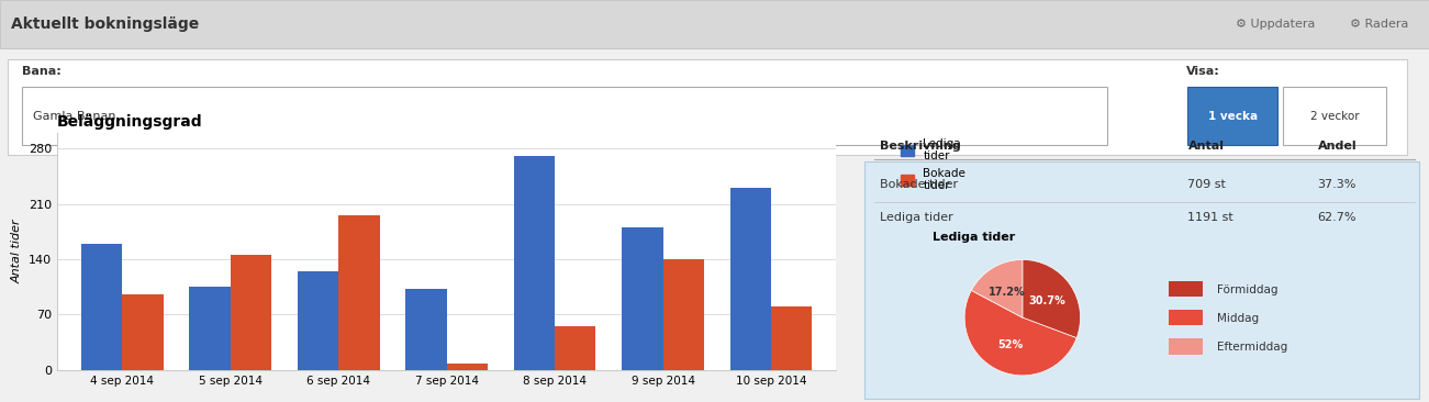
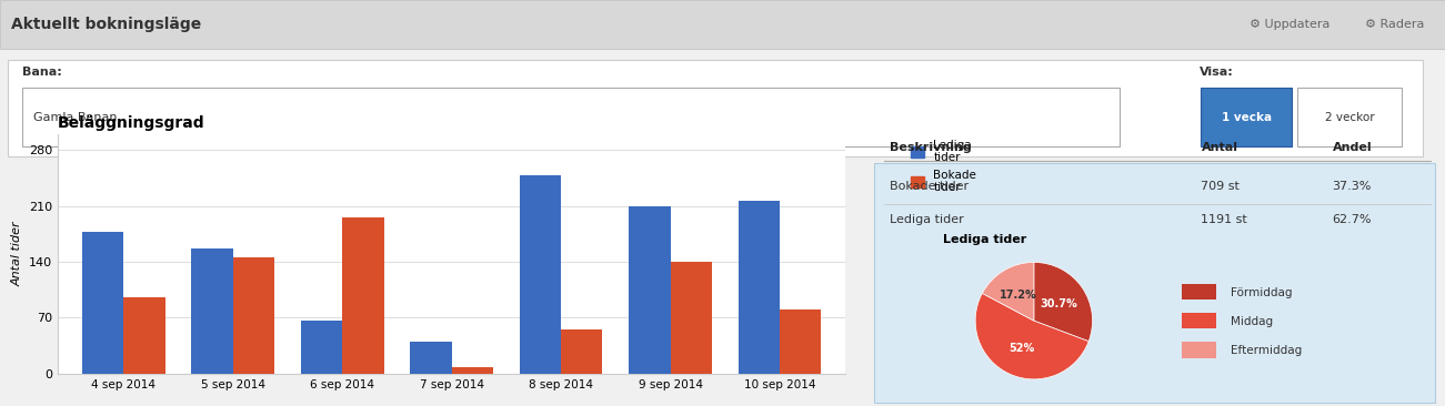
Lediga tider/4 sep 2014: 160 -> 178
Lediga tider/5 sep 2014: 105 -> 156
Lediga tider/6 sep 2014: 125 -> 66
Lediga tider/7 sep 2014: 103 -> 40
Lediga tider/8 sep 2014: 270 -> 248
Lediga tider/9 sep 2014: 180 -> 210
Lediga tider/10 sep 2014: 230 -> 216
